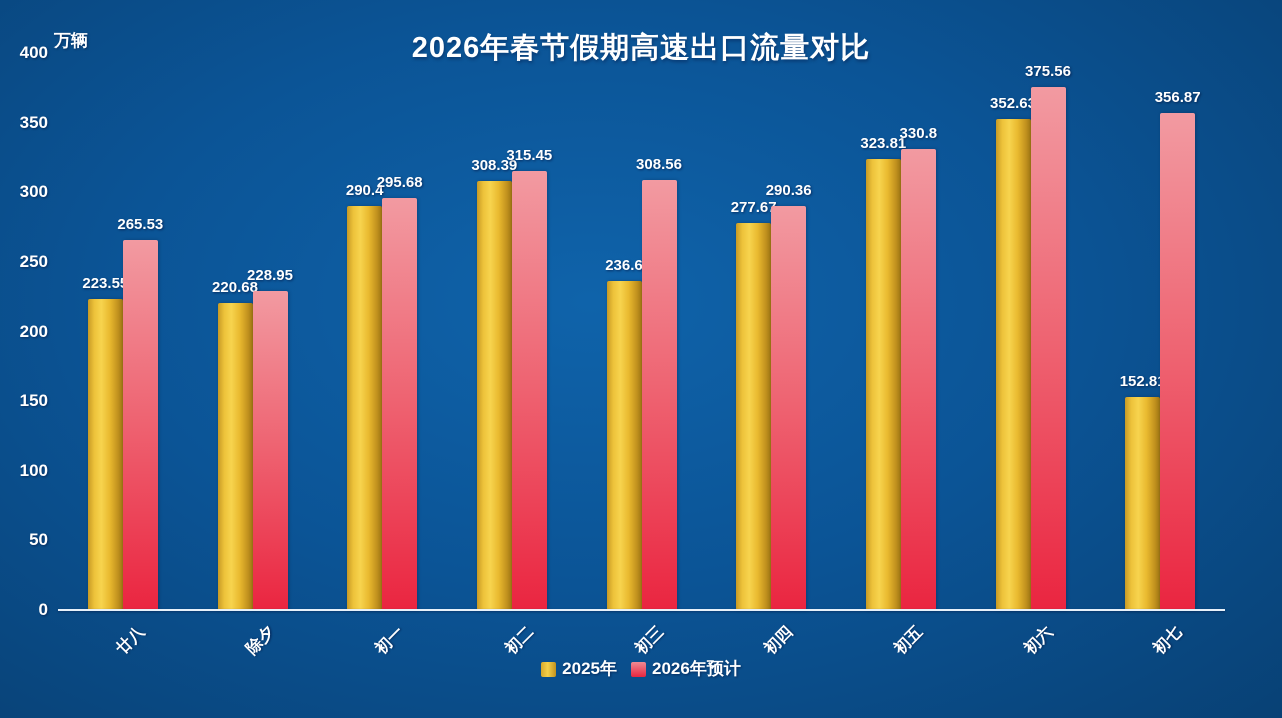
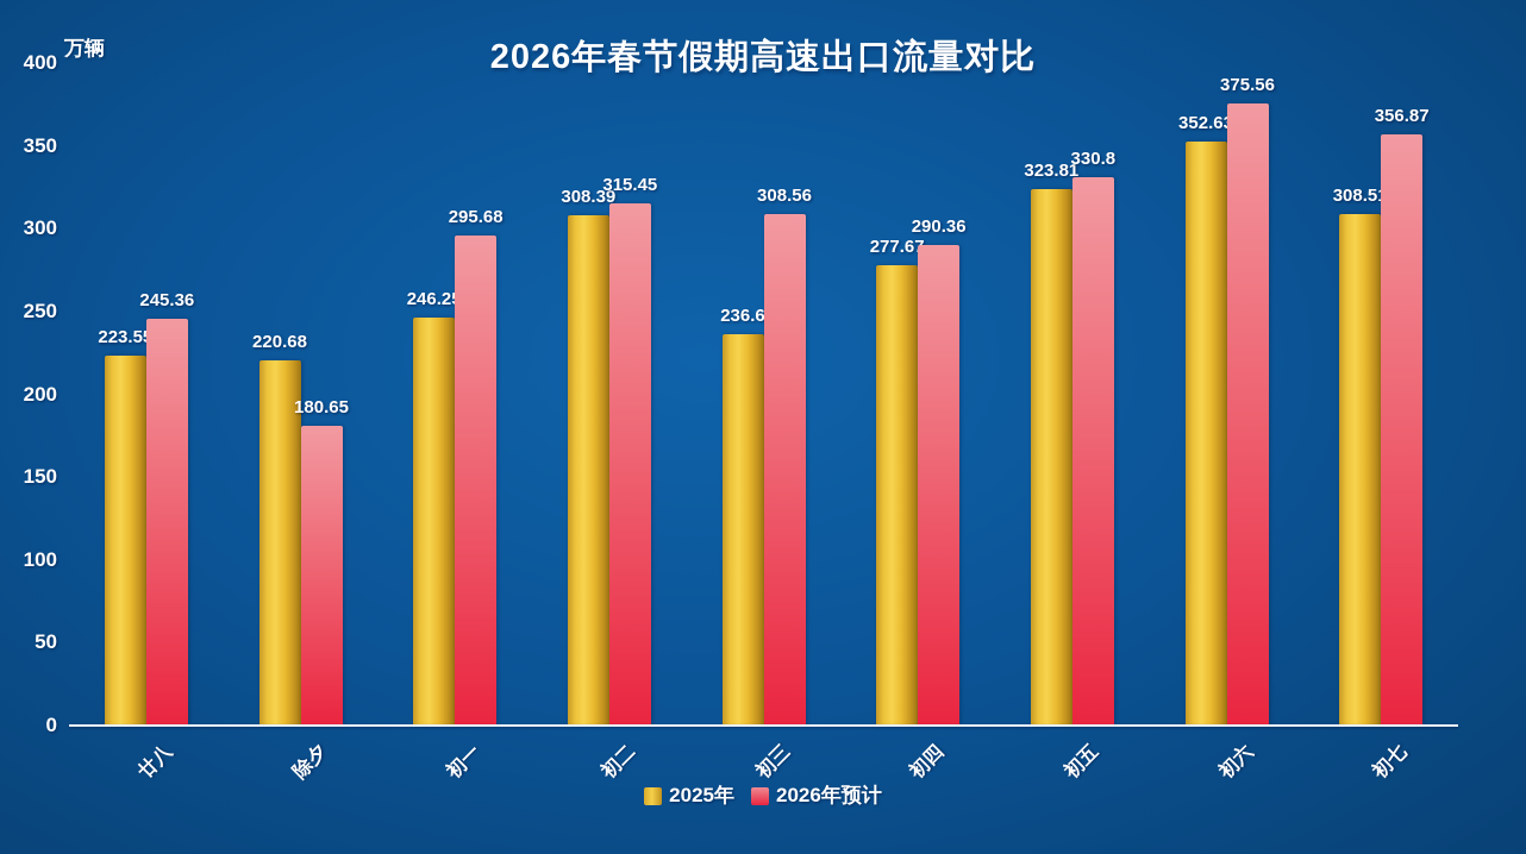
2026年预计/廿八: 265.53 -> 245.36
2026年预计/除夕: 228.95 -> 180.65
2025年/初一: 290.4 -> 246.25
2025年/初七: 152.81 -> 308.51
